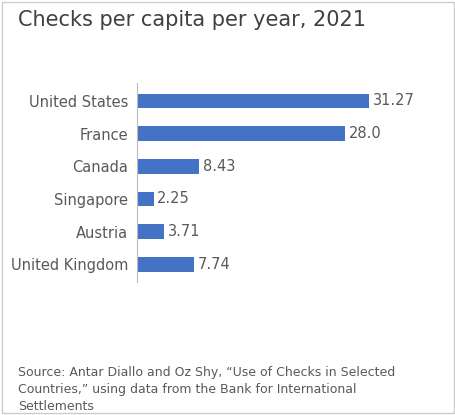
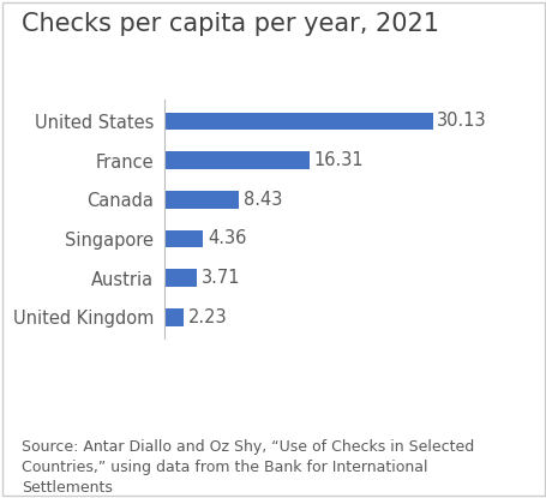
United States: 31.27 -> 30.13
France: 28.0 -> 16.31
Singapore: 2.25 -> 4.36
United Kingdom: 7.74 -> 2.23
